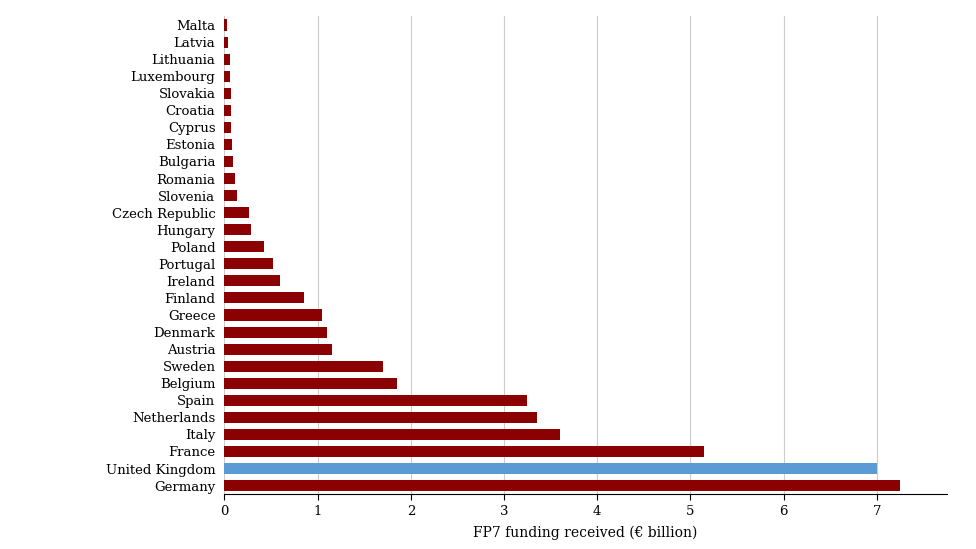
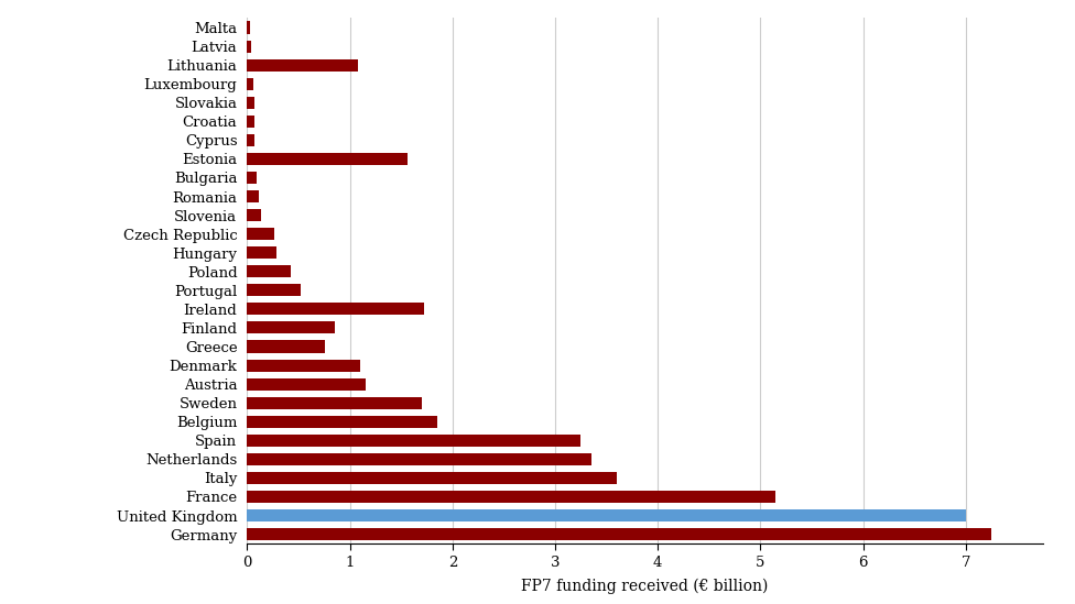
Lithuania: 0.06 -> 1.08
Estonia: 0.08 -> 1.56
Ireland: 0.60 -> 1.72
Greece: 1.05 -> 0.76
